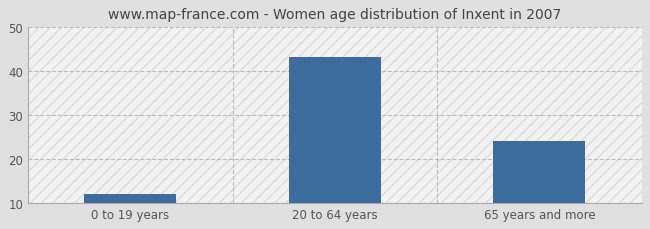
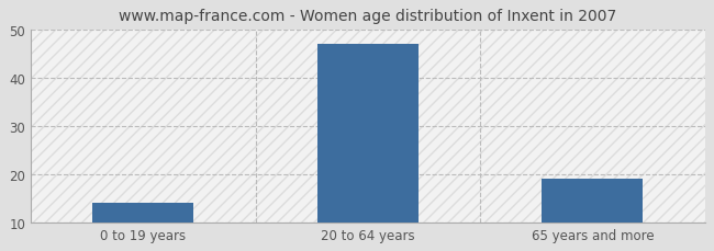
0 to 19 years: 12 -> 14
20 to 64 years: 43 -> 47
65 years and more: 24 -> 19
